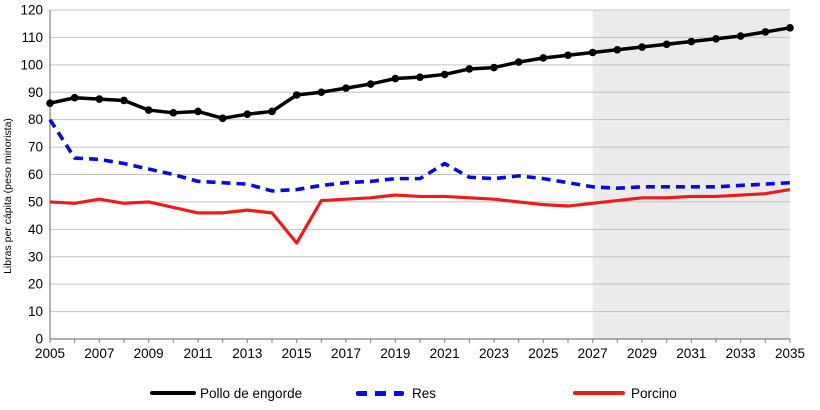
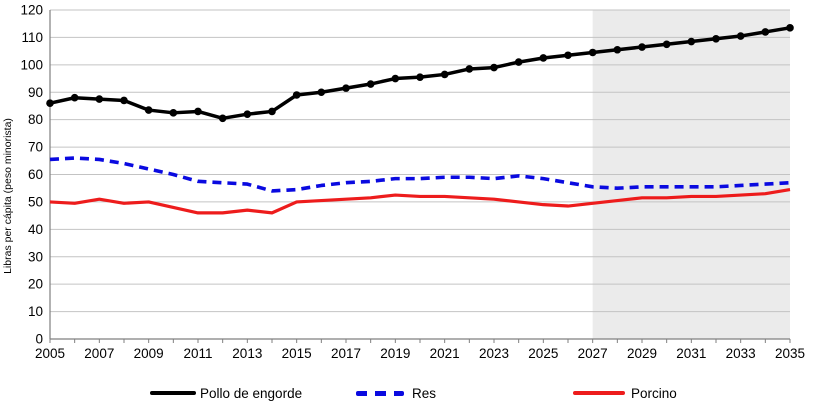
Res/2005: 80 -> 66
Porcino/2015: 35 -> 50
Res/2021: 64 -> 59
